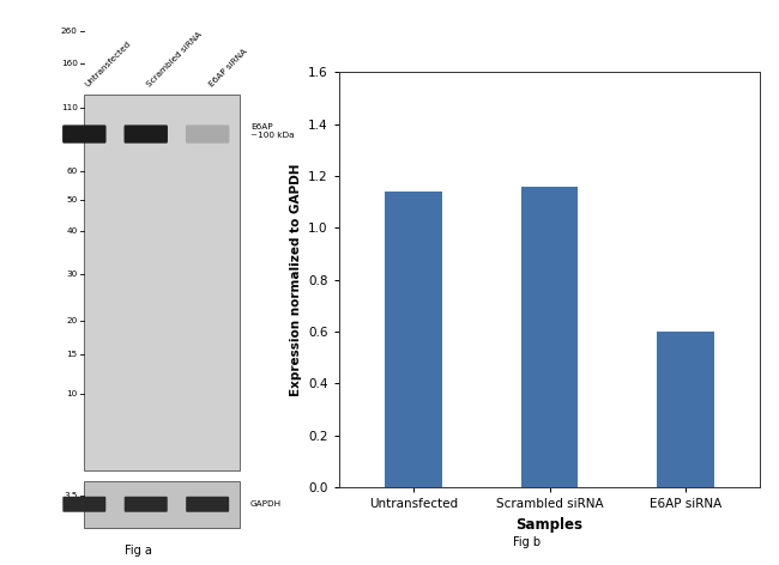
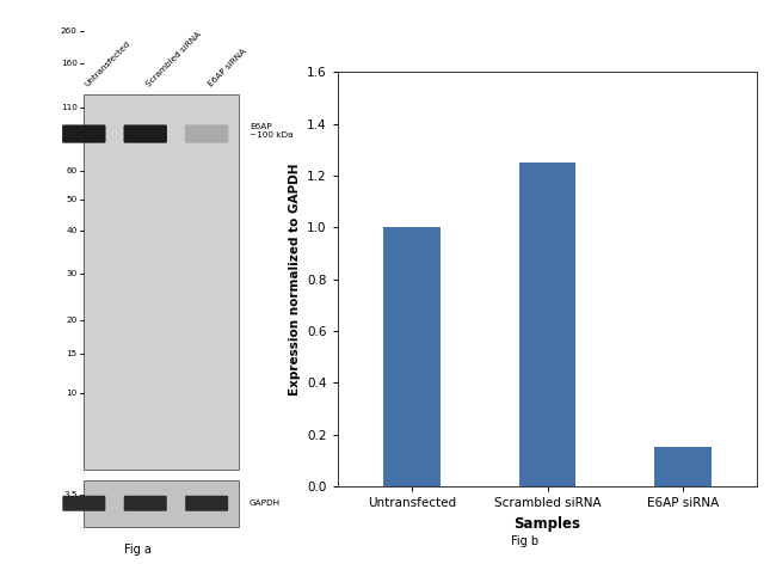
Untransfected: 1.140 -> 1.000
Scrambled siRNA: 1.160 -> 1.250
E6AP siRNA: 0.600 -> 0.155
